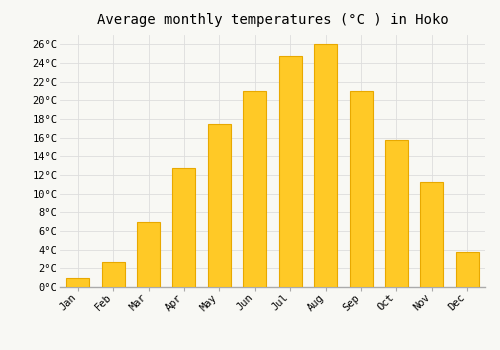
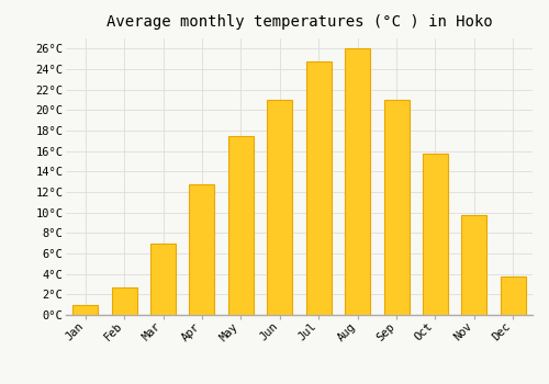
Nov: 11.2°C -> 9.8°C
